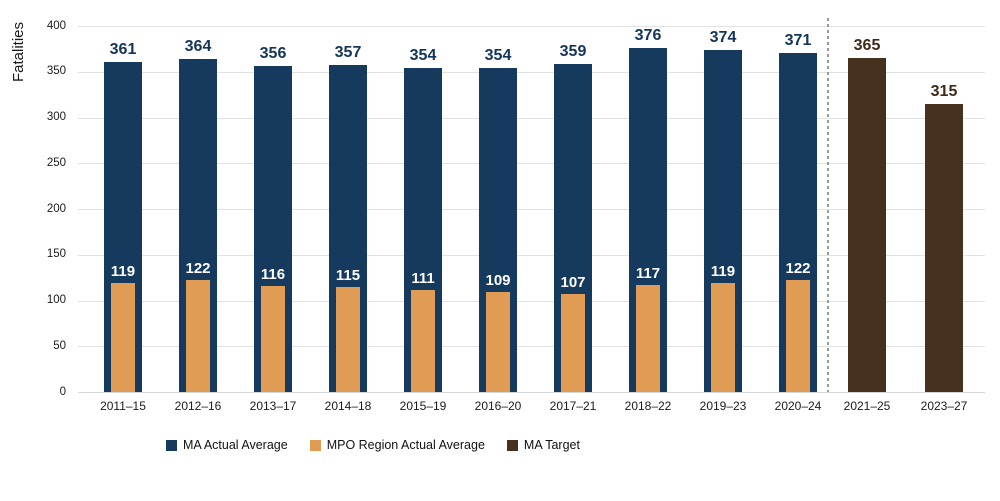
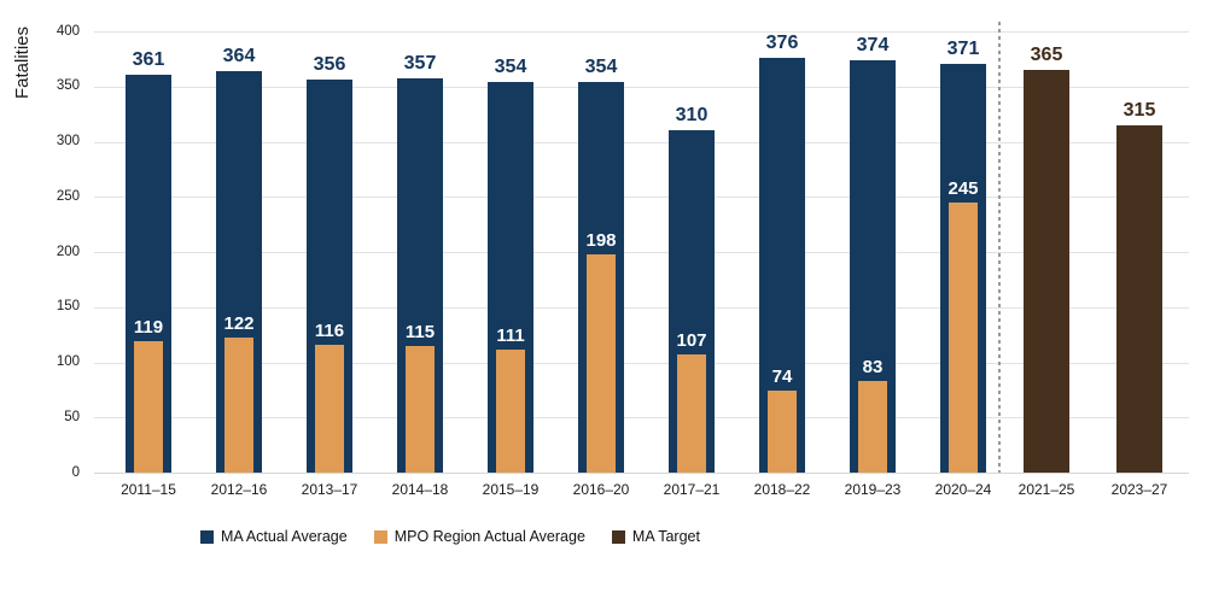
MPO Region Actual Average/2016–20: 109 -> 198
MA Actual Average/2017–21: 359 -> 310
MPO Region Actual Average/2018–22: 117 -> 74
MPO Region Actual Average/2019–23: 119 -> 83
MPO Region Actual Average/2020–24: 122 -> 245
